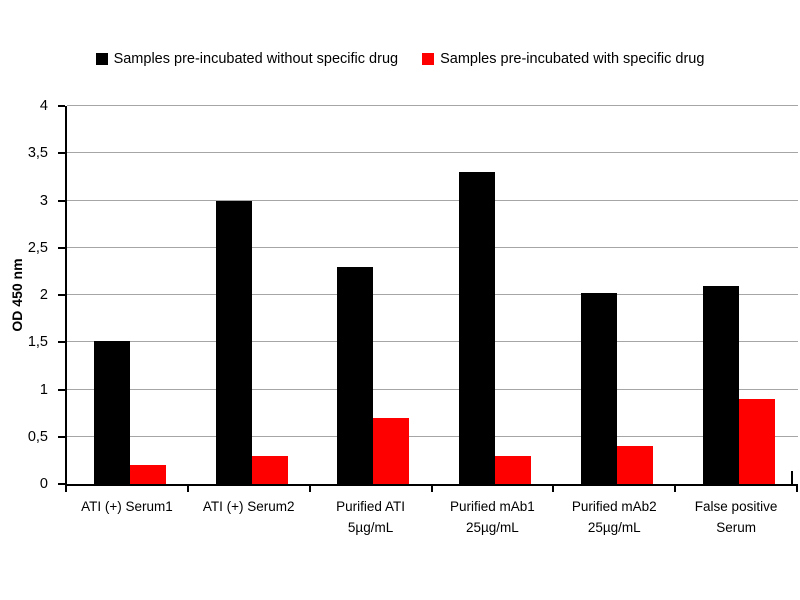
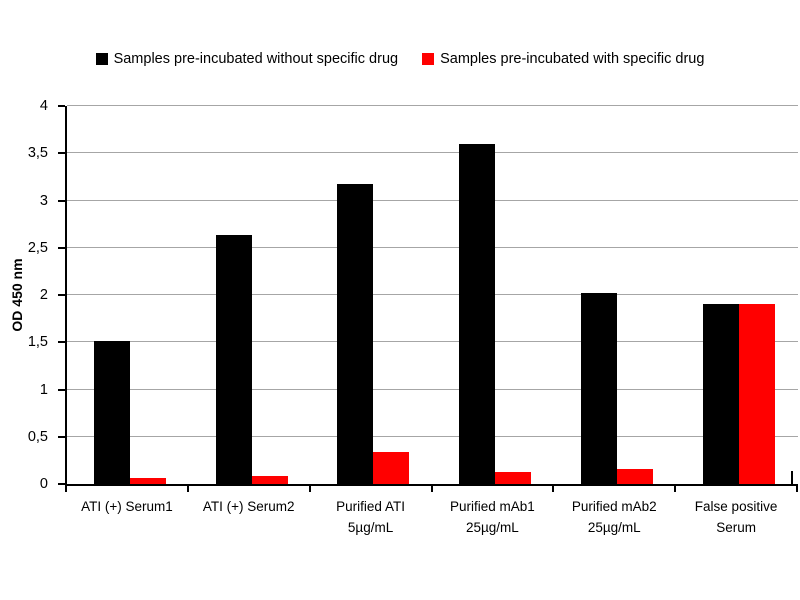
Samples pre-incubated with specific drug/ATI (+) Serum1: 0.2 -> 0.1
Samples pre-incubated without specific drug/ATI (+) Serum2: 3.0 -> 2.6
Samples pre-incubated with specific drug/ATI (+) Serum2: 0.3 -> 0.1
Samples pre-incubated without specific drug/Purified ATI 5µg/mL: 2.3 -> 3.2
Samples pre-incubated with specific drug/Purified ATI 5µg/mL: 0.7 -> 0.3
Samples pre-incubated without specific drug/Purified mAb1 25µg/mL: 3.3 -> 3.6
Samples pre-incubated with specific drug/Purified mAb1 25µg/mL: 0.3 -> 0.1
Samples pre-incubated with specific drug/Purified mAb2 25µg/mL: 0.4 -> 0.2
Samples pre-incubated without specific drug/False positive Serum: 2.1 -> 1.9
Samples pre-incubated with specific drug/False positive Serum: 0.9 -> 1.9
